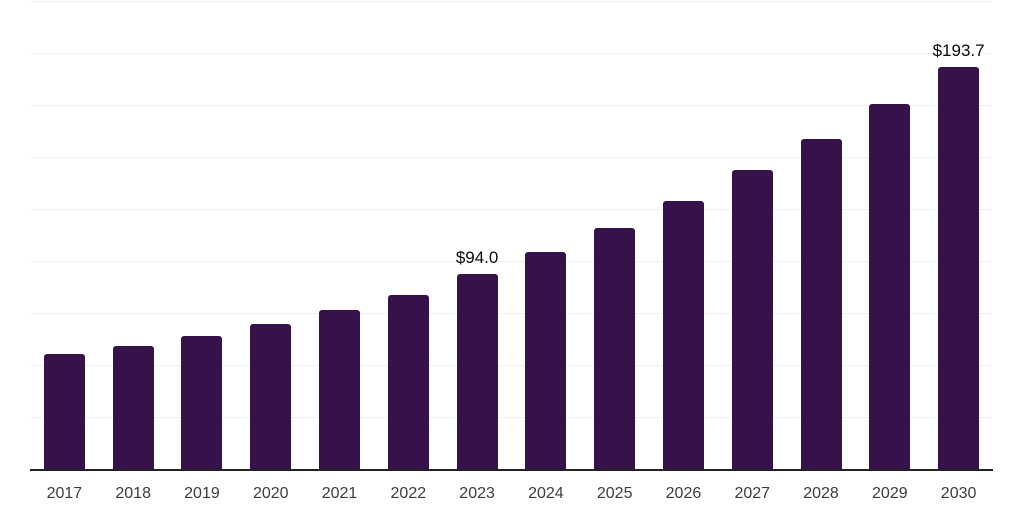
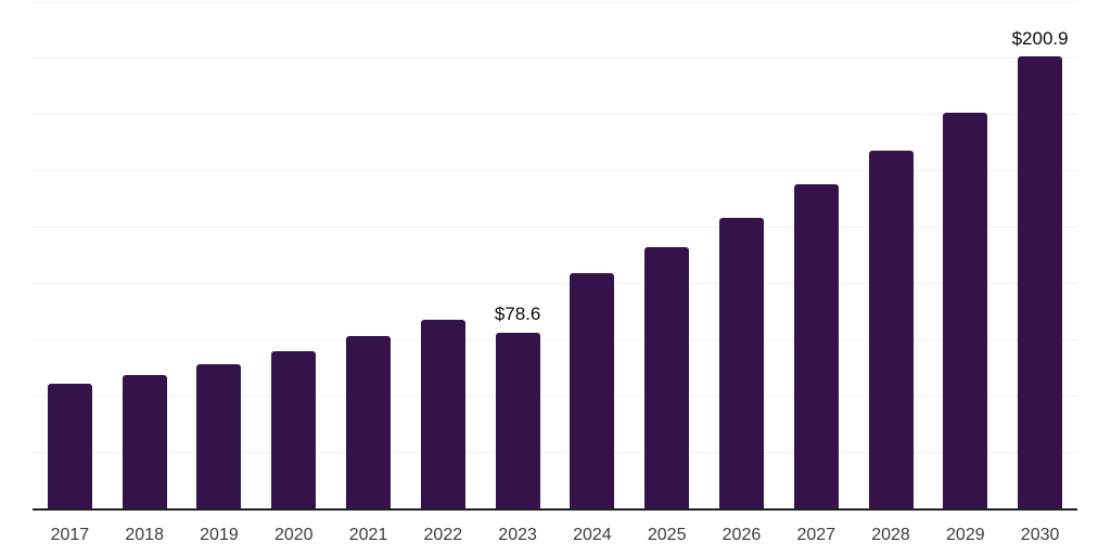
2023: $94.0 -> $78.6
2030: $193.7 -> $200.9
